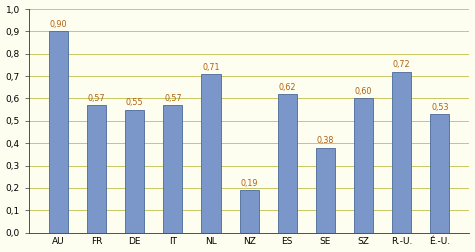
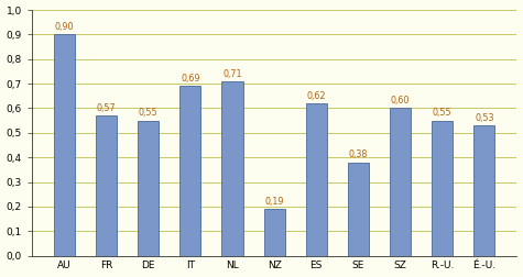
IT: 0,57 -> 0,69
R.-U.: 0,72 -> 0,55
